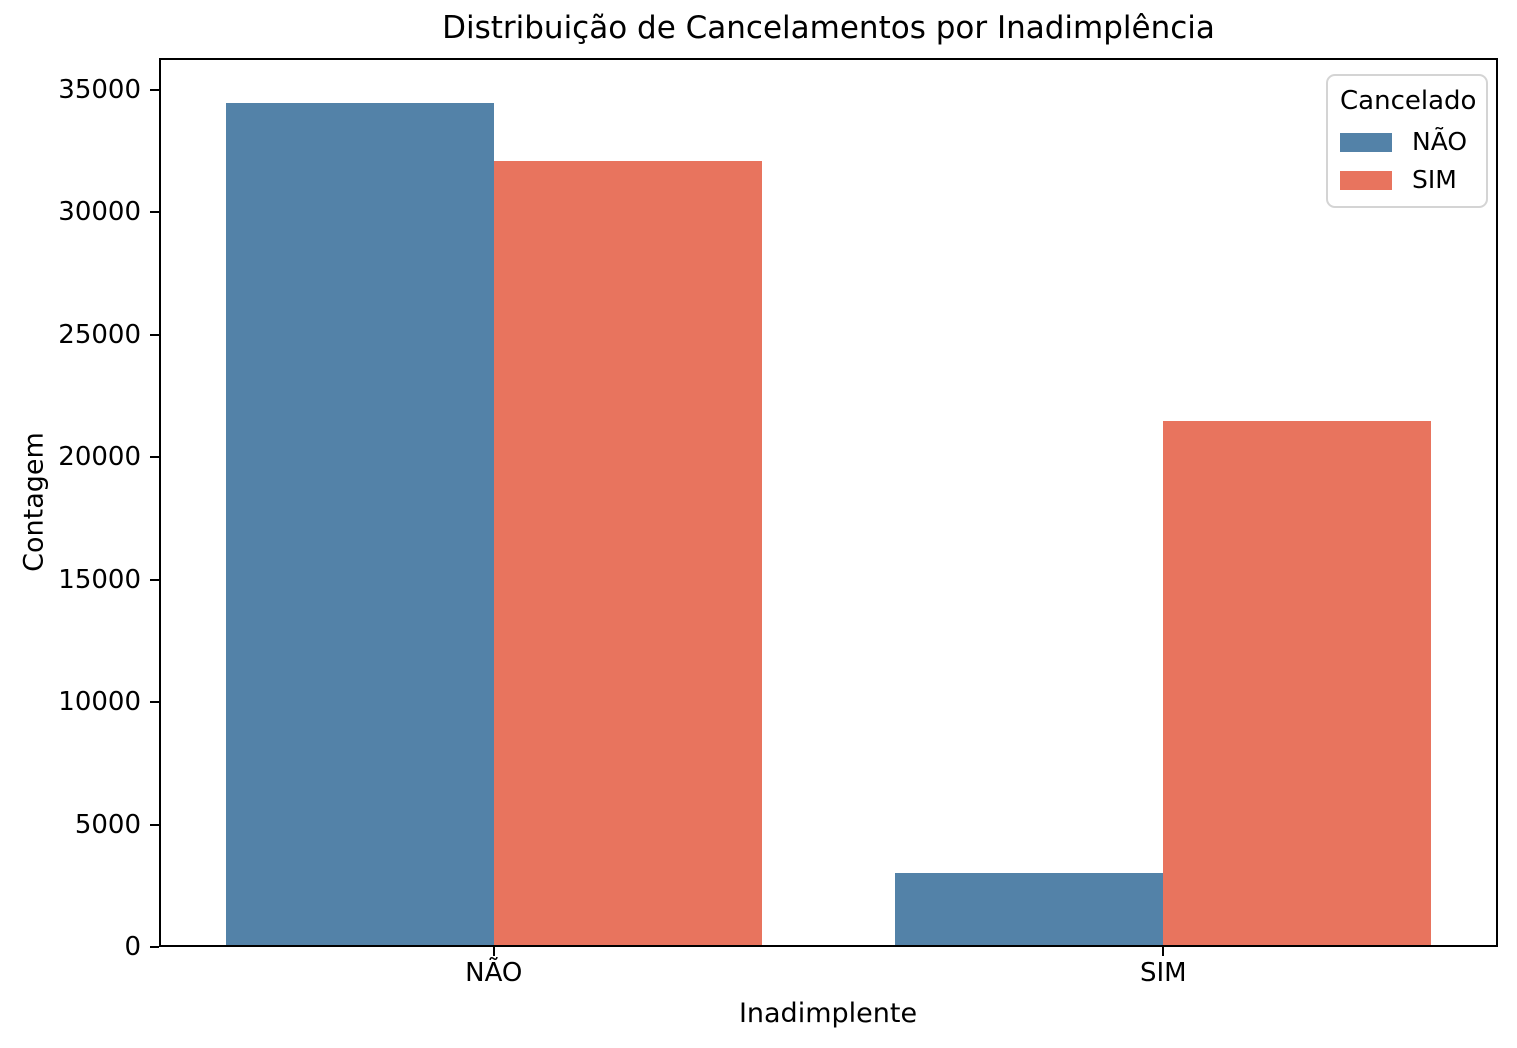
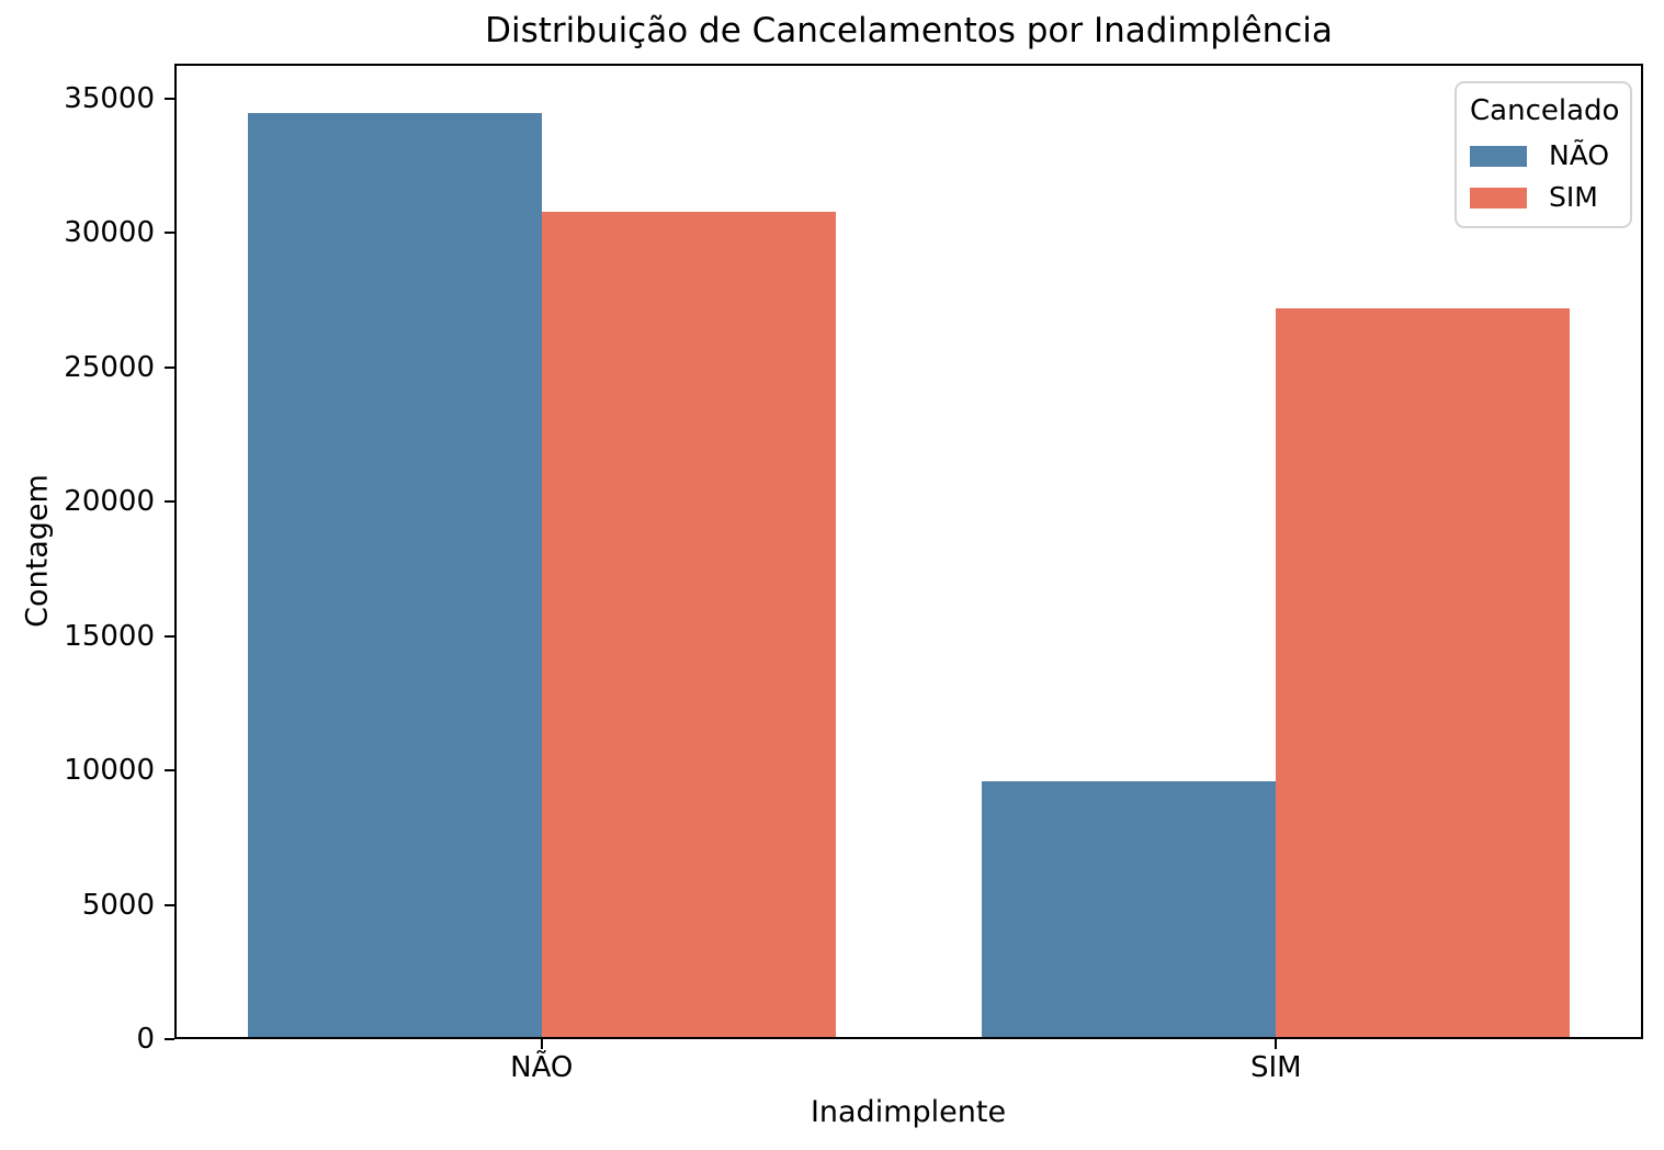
SIM/NÃO: 32000 -> 30700
NÃO/SIM: 3000 -> 9500
SIM/SIM: 21400 -> 27100
